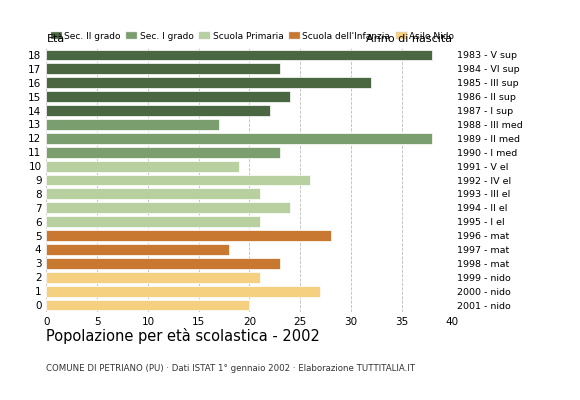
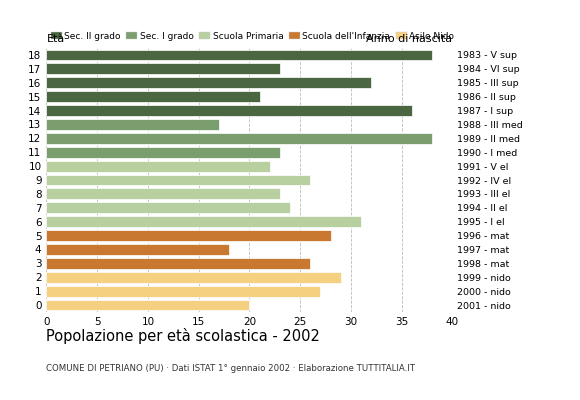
15: 24 -> 21
14: 22 -> 36
10: 19 -> 22
8: 21 -> 23
6: 21 -> 31
3: 23 -> 26
2: 21 -> 29
